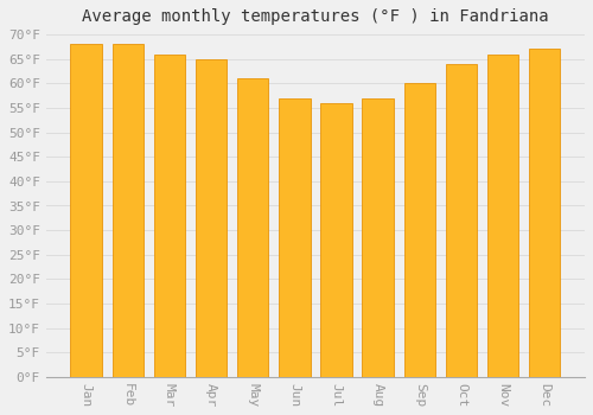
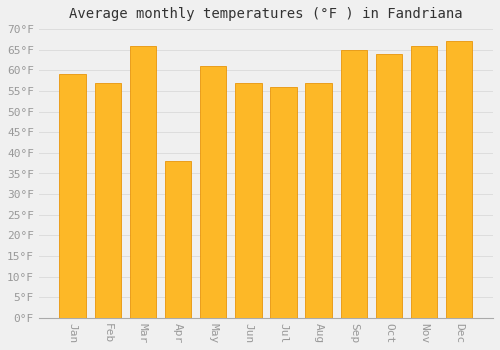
Jan: 68°F -> 59°F
Feb: 68°F -> 57°F
Apr: 65°F -> 38°F
Sep: 60°F -> 65°F
